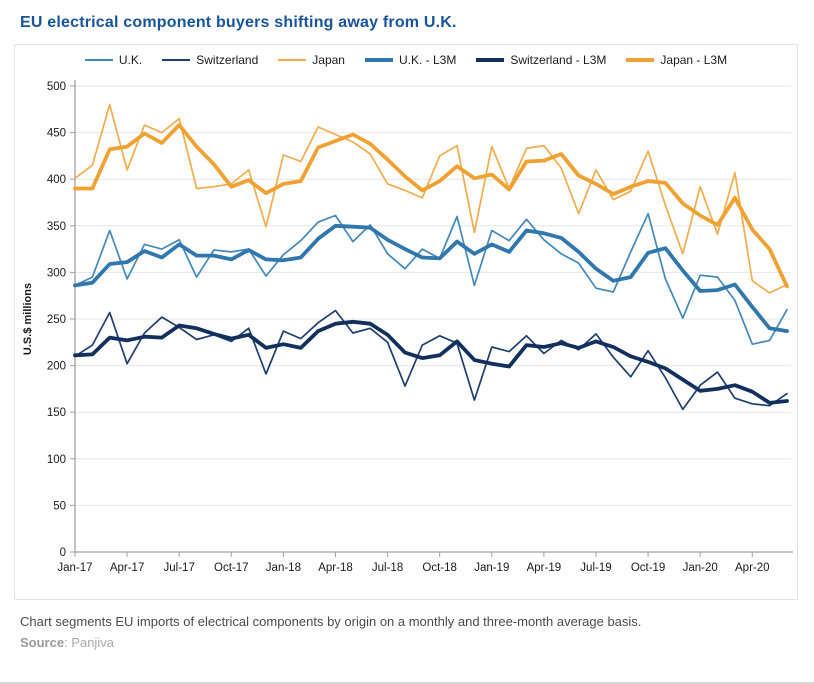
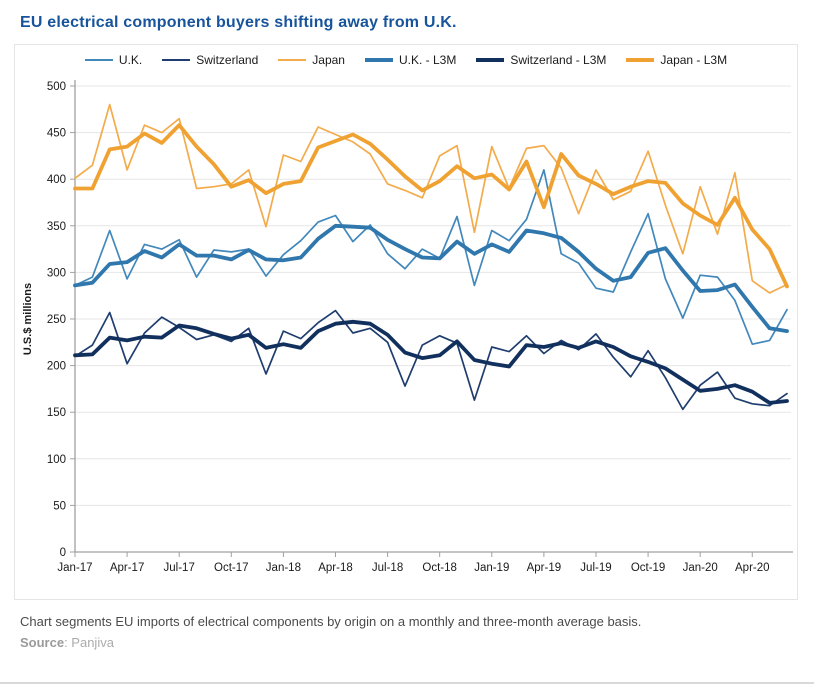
U.K./Apr-19: 340 -> 410
Japan - L3M/Apr-19: 420 -> 370
